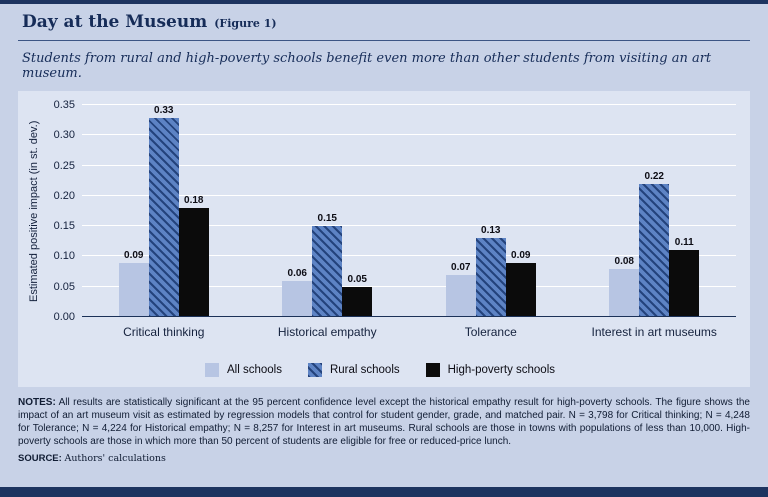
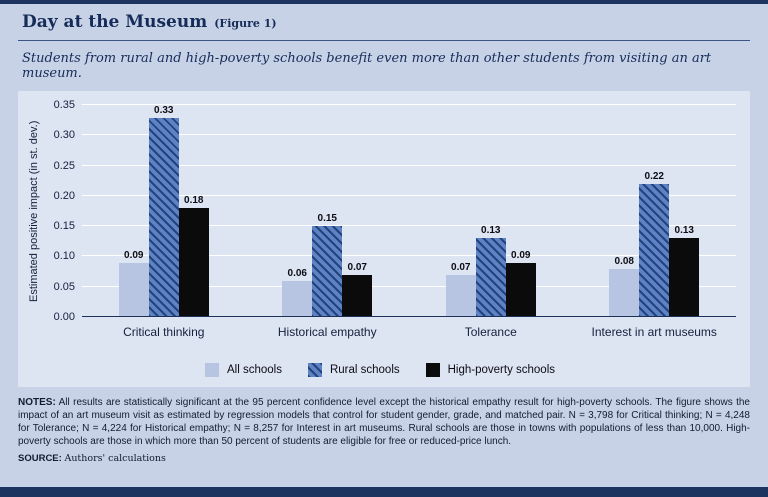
High-poverty schools/Historical empathy: 0.05 -> 0.07
High-poverty schools/Interest in art museums: 0.11 -> 0.13
